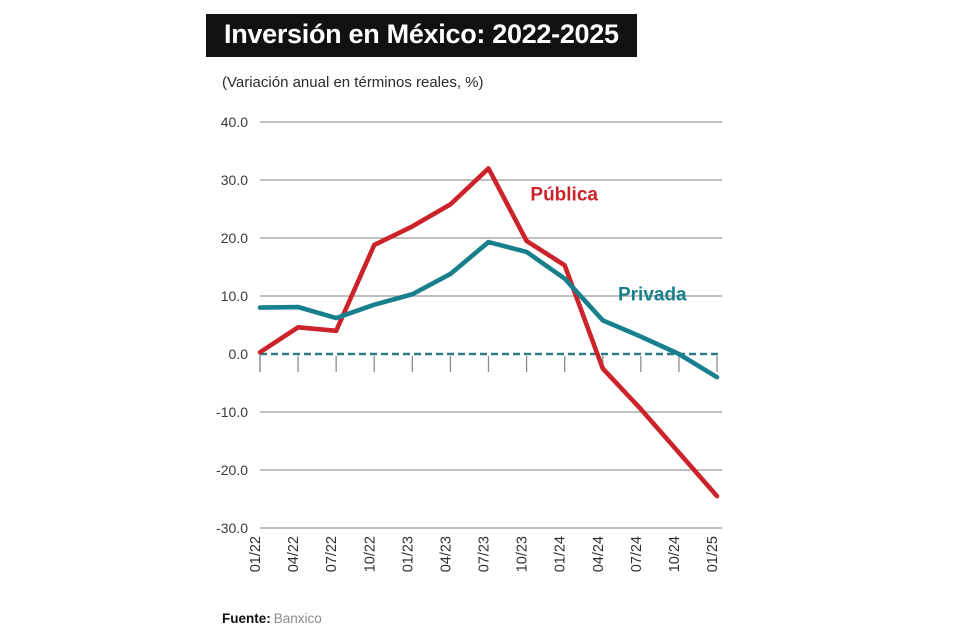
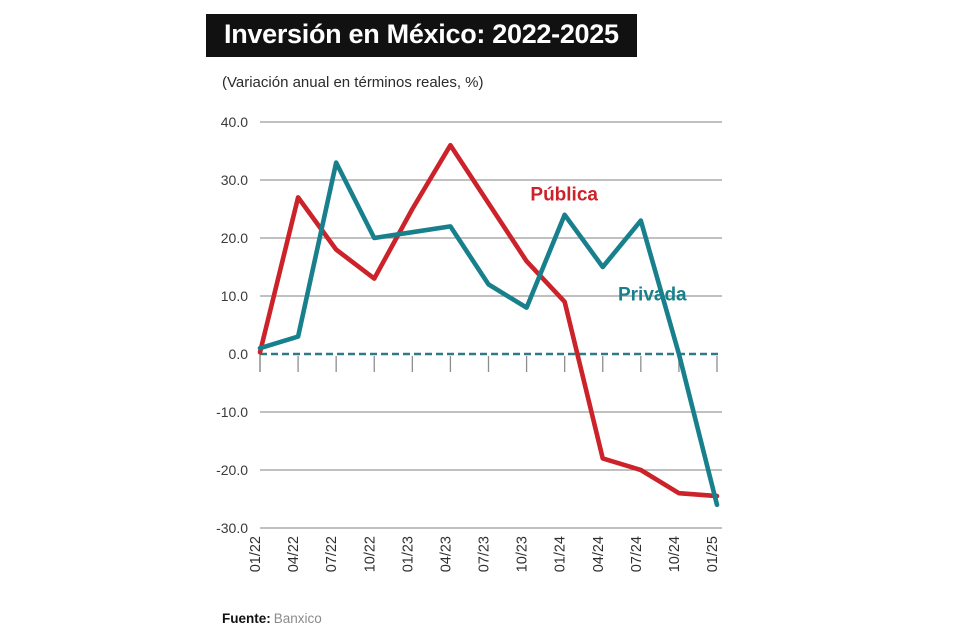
Privada/01/22: 8 -> 1
Pública/04/22: 5 -> 27
Privada/04/22: 8 -> 3
Pública/07/22: 4 -> 18
Privada/07/22: 6 -> 33
Pública/10/22: 19 -> 13
Privada/10/22: 8 -> 20
Pública/01/23: 22 -> 25
Privada/01/23: 10 -> 21
Pública/04/23: 26 -> 36
Privada/04/23: 14 -> 22
Pública/07/23: 32 -> 26
Privada/07/23: 19 -> 12
Pública/10/23: 20 -> 16
Privada/10/23: 18 -> 8
Pública/01/24: 15 -> 9
Privada/01/24: 13 -> 24
Pública/04/24: -2 -> -18
Privada/04/24: 6 -> 15
Pública/07/24: -10 -> -20
Privada/07/24: 3 -> 23
Pública/10/24: -17 -> -24
Privada/01/25: -4 -> -26
